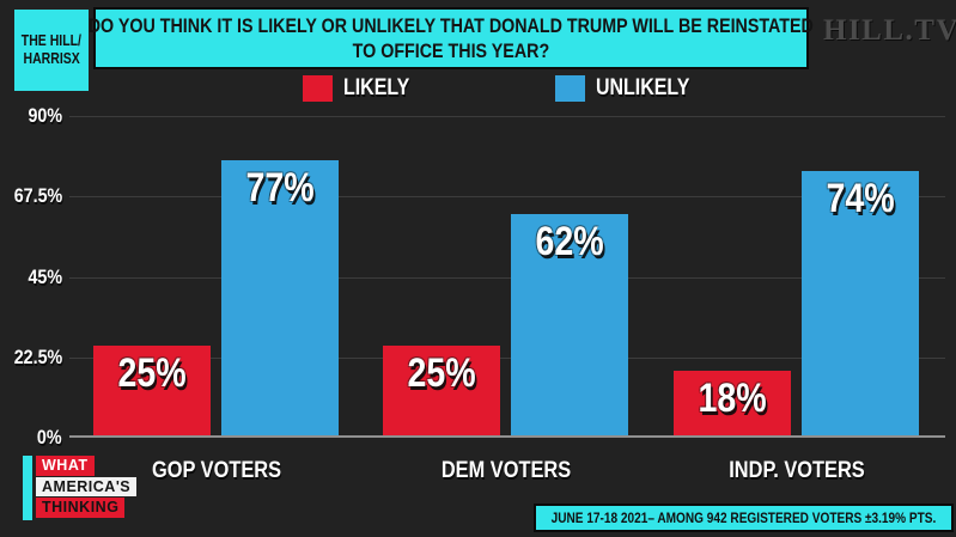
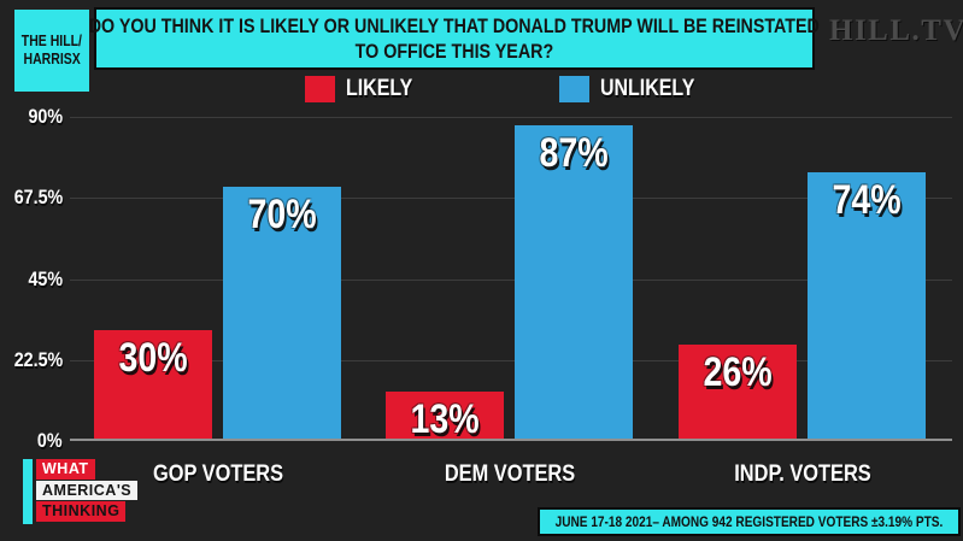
LIKELY/GOP VOTERS: 25% -> 30%
UNLIKELY/GOP VOTERS: 77% -> 70%
LIKELY/DEM VOTERS: 25% -> 13%
UNLIKELY/DEM VOTERS: 62% -> 87%
LIKELY/INDP. VOTERS: 18% -> 26%
